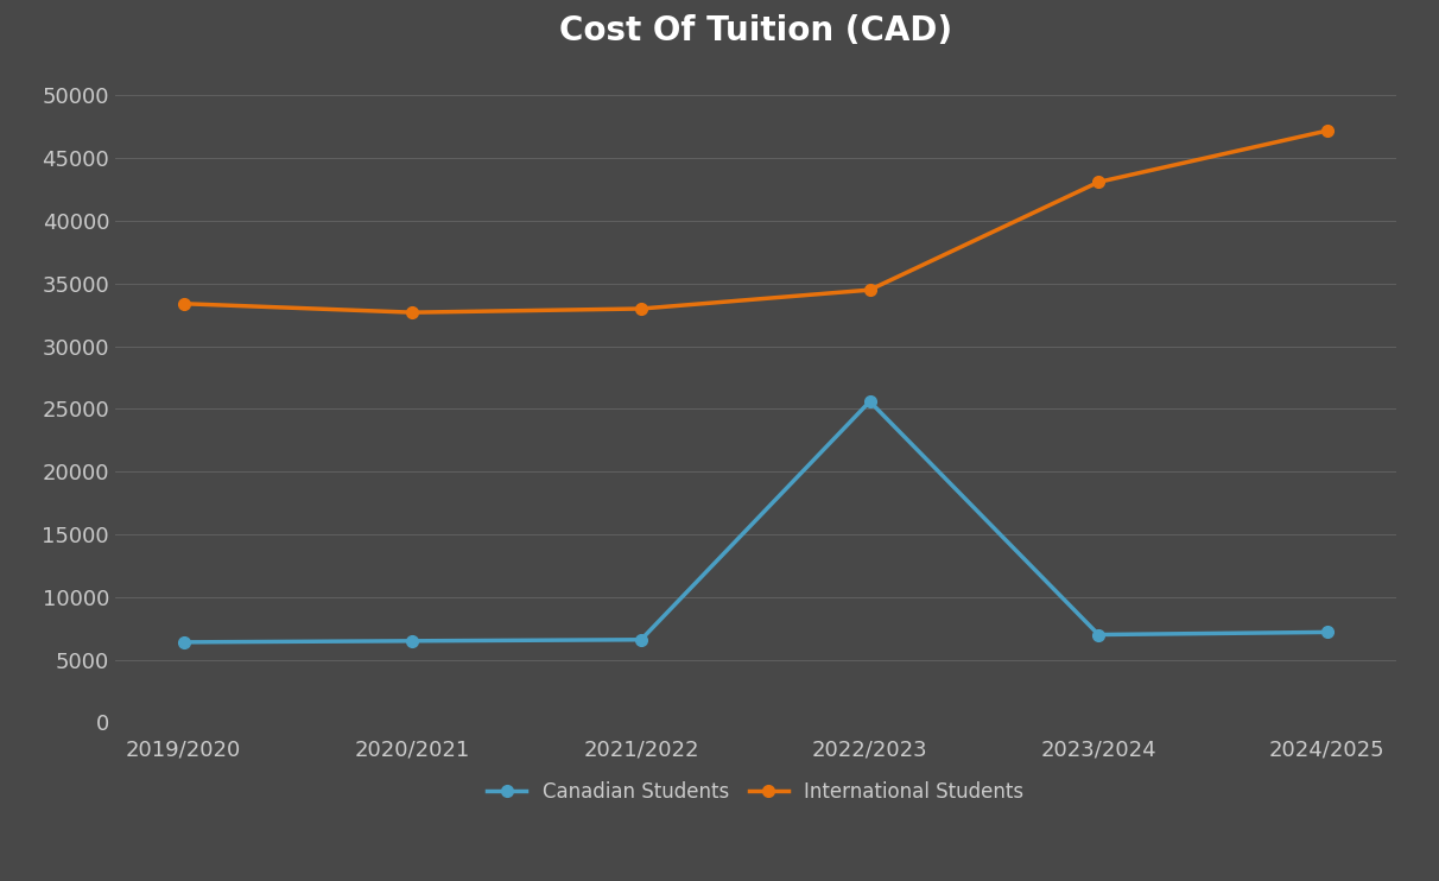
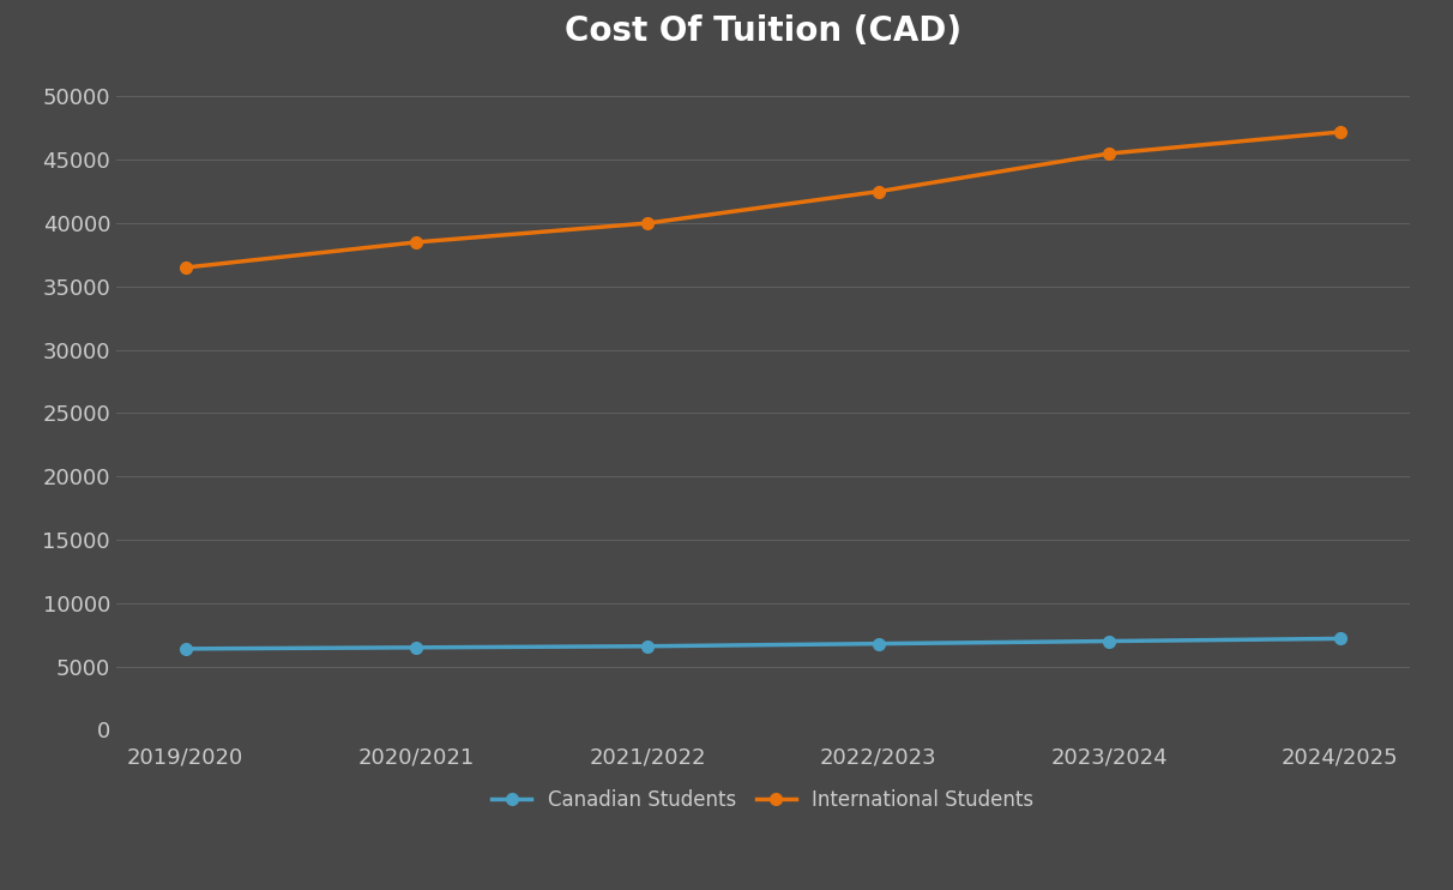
International Students/2019/2020: 33400 -> 36500
International Students/2020/2021: 32700 -> 38500
International Students/2021/2022: 33000 -> 40000
Canadian Students/2022/2023: 25600 -> 6800
International Students/2022/2023: 34500 -> 42500
International Students/2023/2024: 43100 -> 45500
